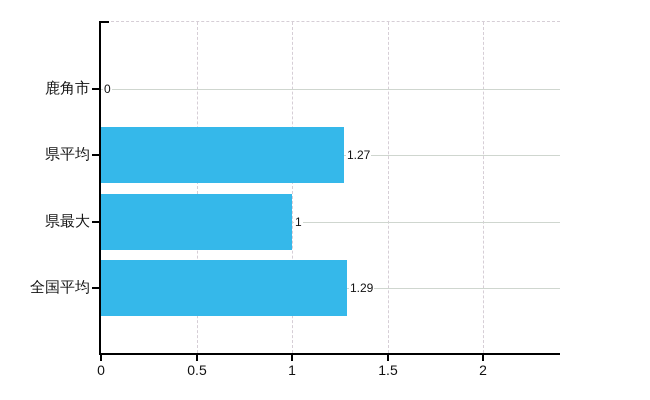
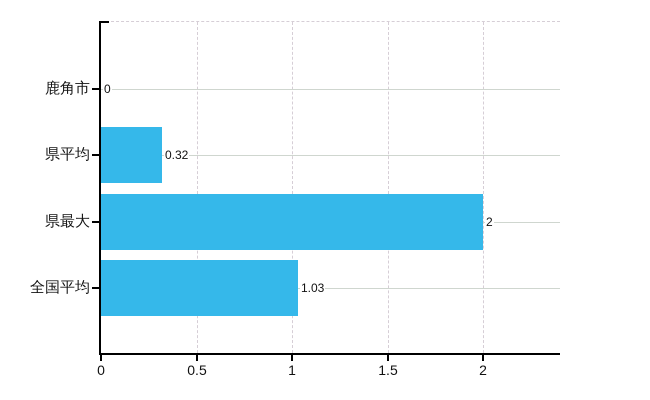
県平均: 1.27 -> 0.32
県最大: 1 -> 2
全国平均: 1.29 -> 1.03
